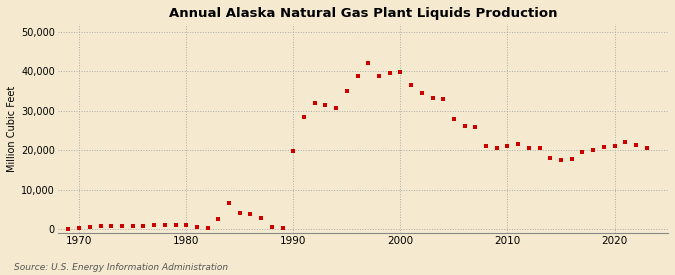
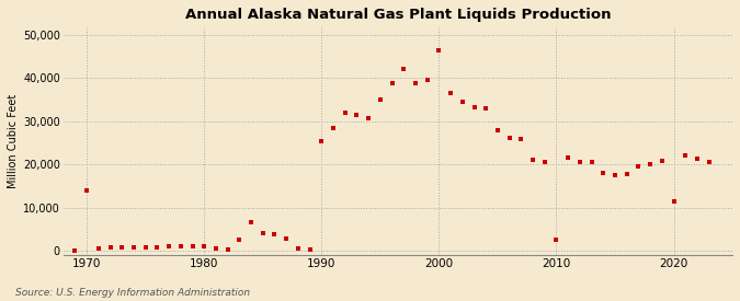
1970: 400 -> 14,000
1990: 19,800 -> 25,500
2000: 39,800 -> 46,500
2010: 21,100 -> 2,500
2020: 21,200 -> 11,500
